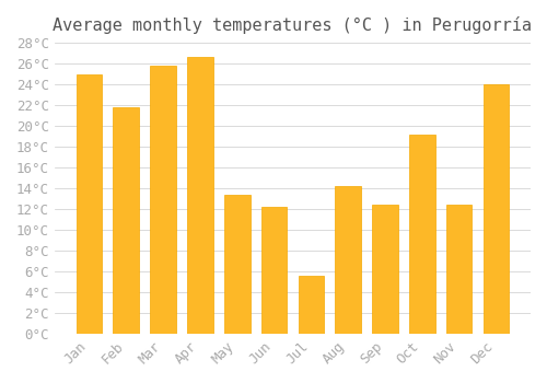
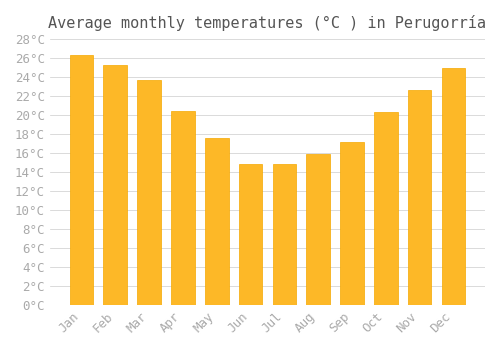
Jan: 25.0°C -> 26.3°C
Feb: 21.8°C -> 25.3°C
Mar: 25.8°C -> 23.7°C
Apr: 26.6°C -> 20.4°C
May: 13.4°C -> 17.6°C
Jun: 12.2°C -> 14.9°C
Jul: 5.6°C -> 14.9°C
Aug: 14.2°C -> 15.9°C
Sep: 12.4°C -> 17.2°C
Oct: 19.2°C -> 20.3°C
Nov: 12.4°C -> 22.6°C
Dec: 24.0°C -> 25.0°C
